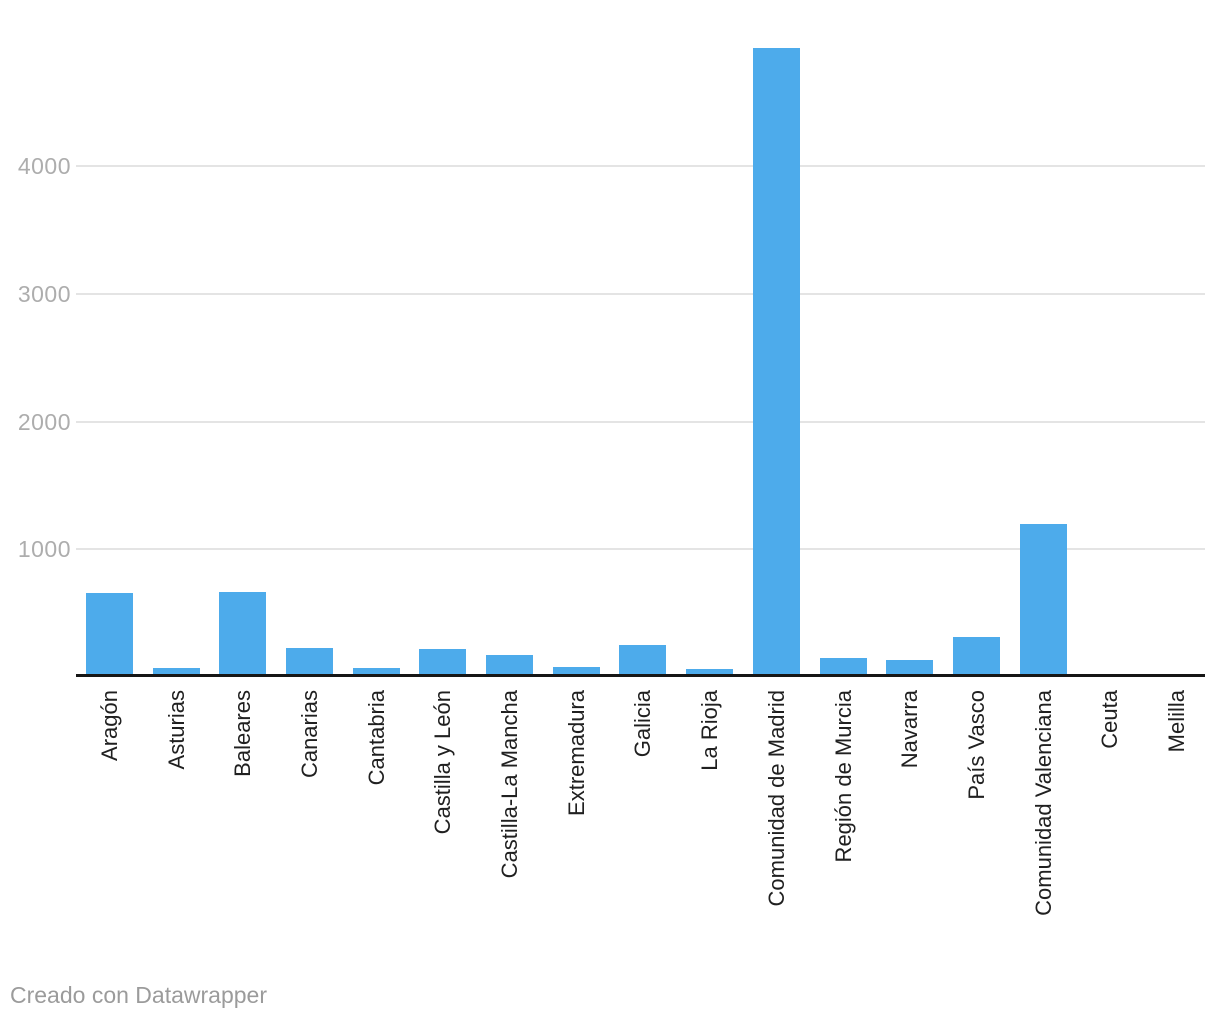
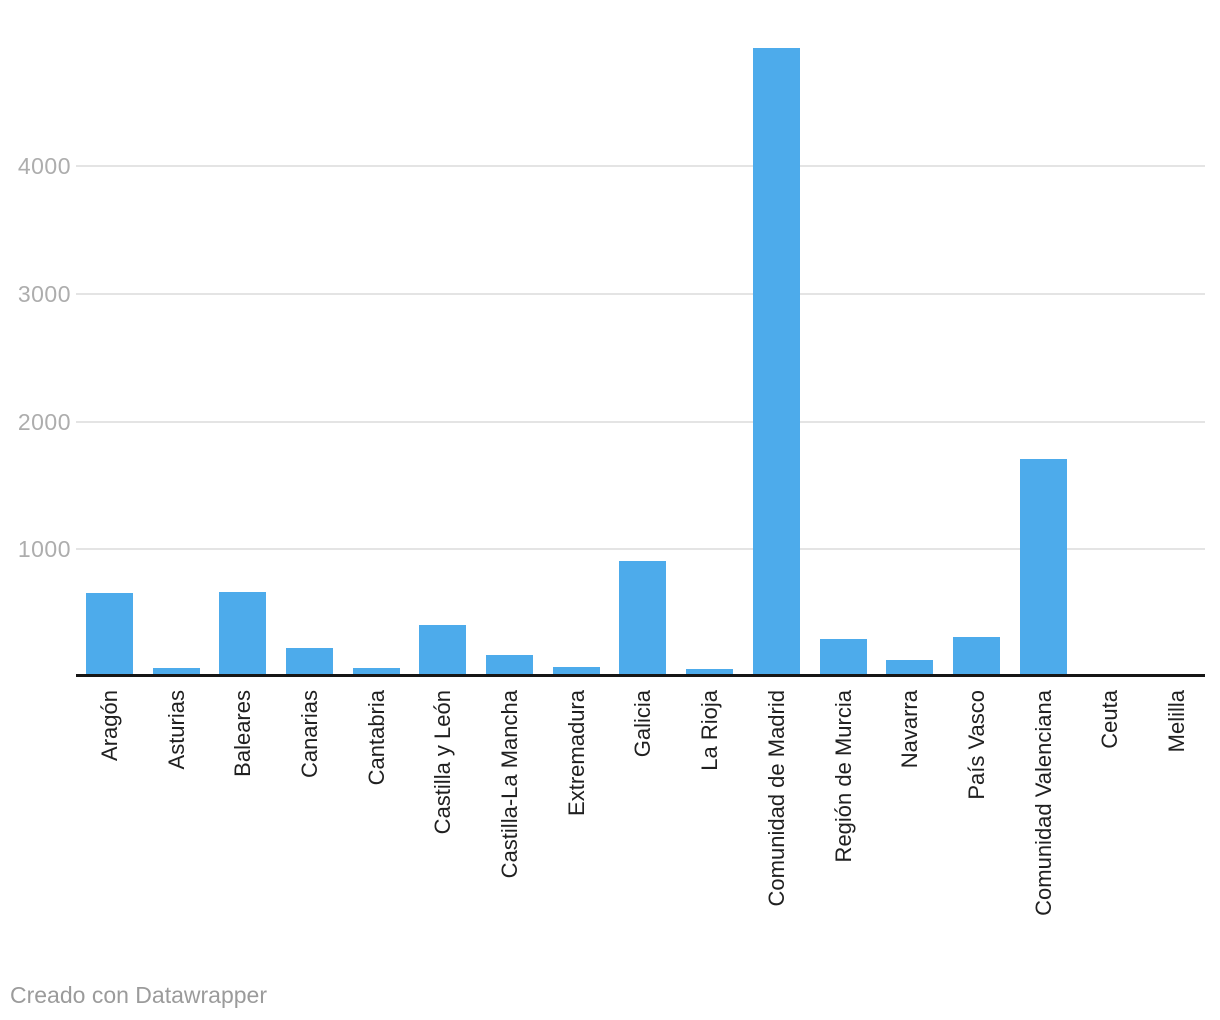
Castilla y León: 220 -> 410
Galicia: 250 -> 910
Región de Murcia: 140 -> 300
Comunidad Valenciana: 1200 -> 1710
